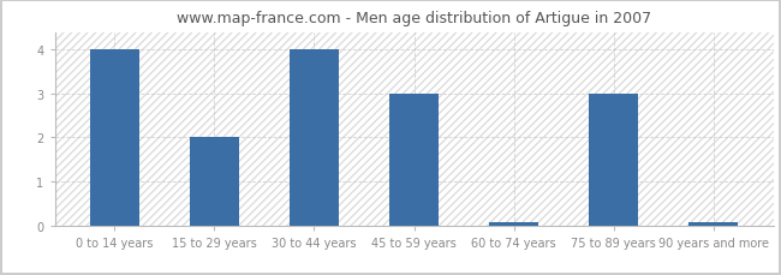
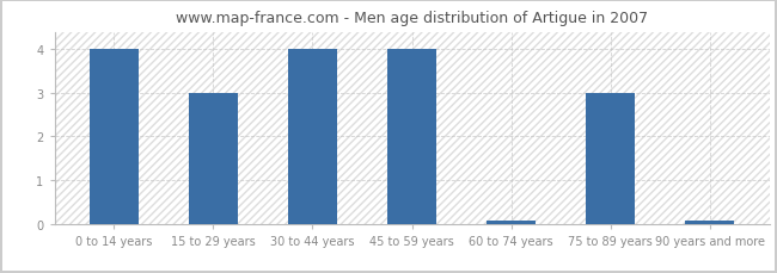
15 to 29 years: 2.00 -> 3.00
45 to 59 years: 3.00 -> 4.00
